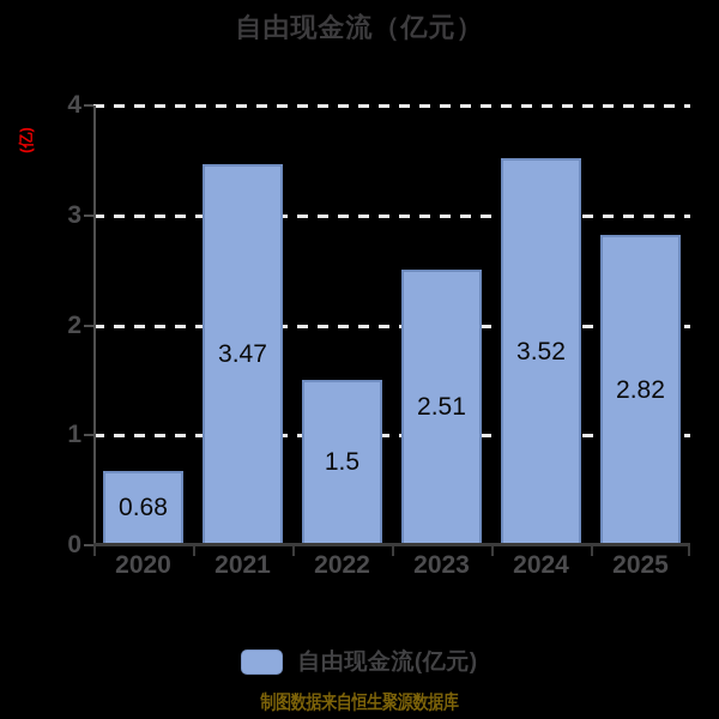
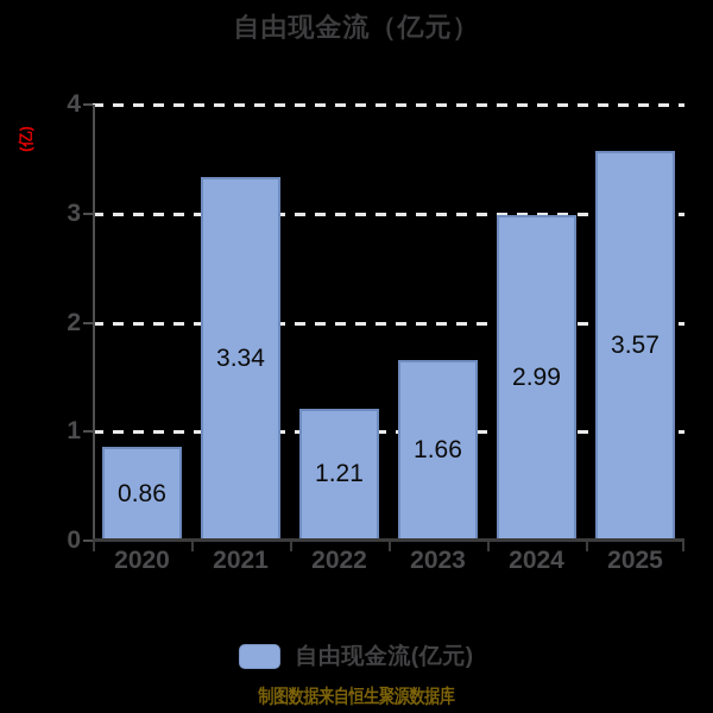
2020: 0.68 -> 0.86
2021: 3.47 -> 3.34
2022: 1.5 -> 1.21
2023: 2.51 -> 1.66
2024: 3.52 -> 2.99
2025: 2.82 -> 3.57
